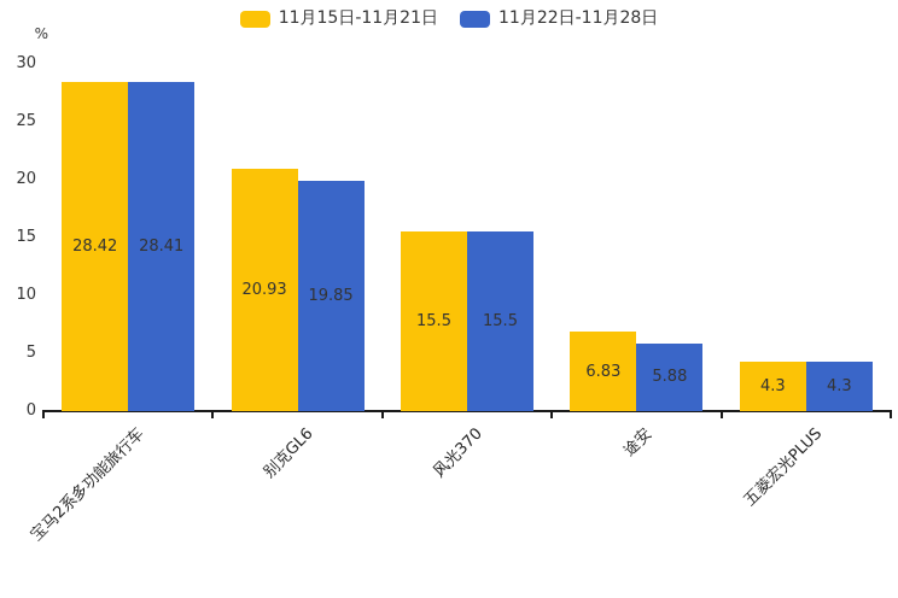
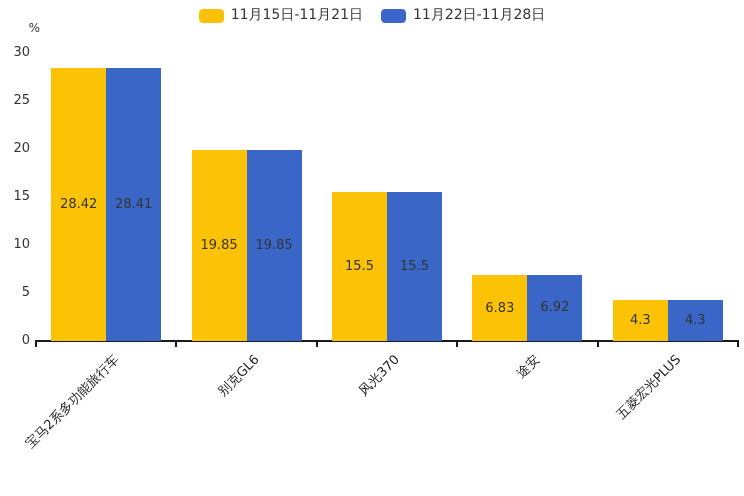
11月15日-11月21日/别克GL6: 20.93 -> 19.85
11月22日-11月28日/途安: 5.88 -> 6.92
